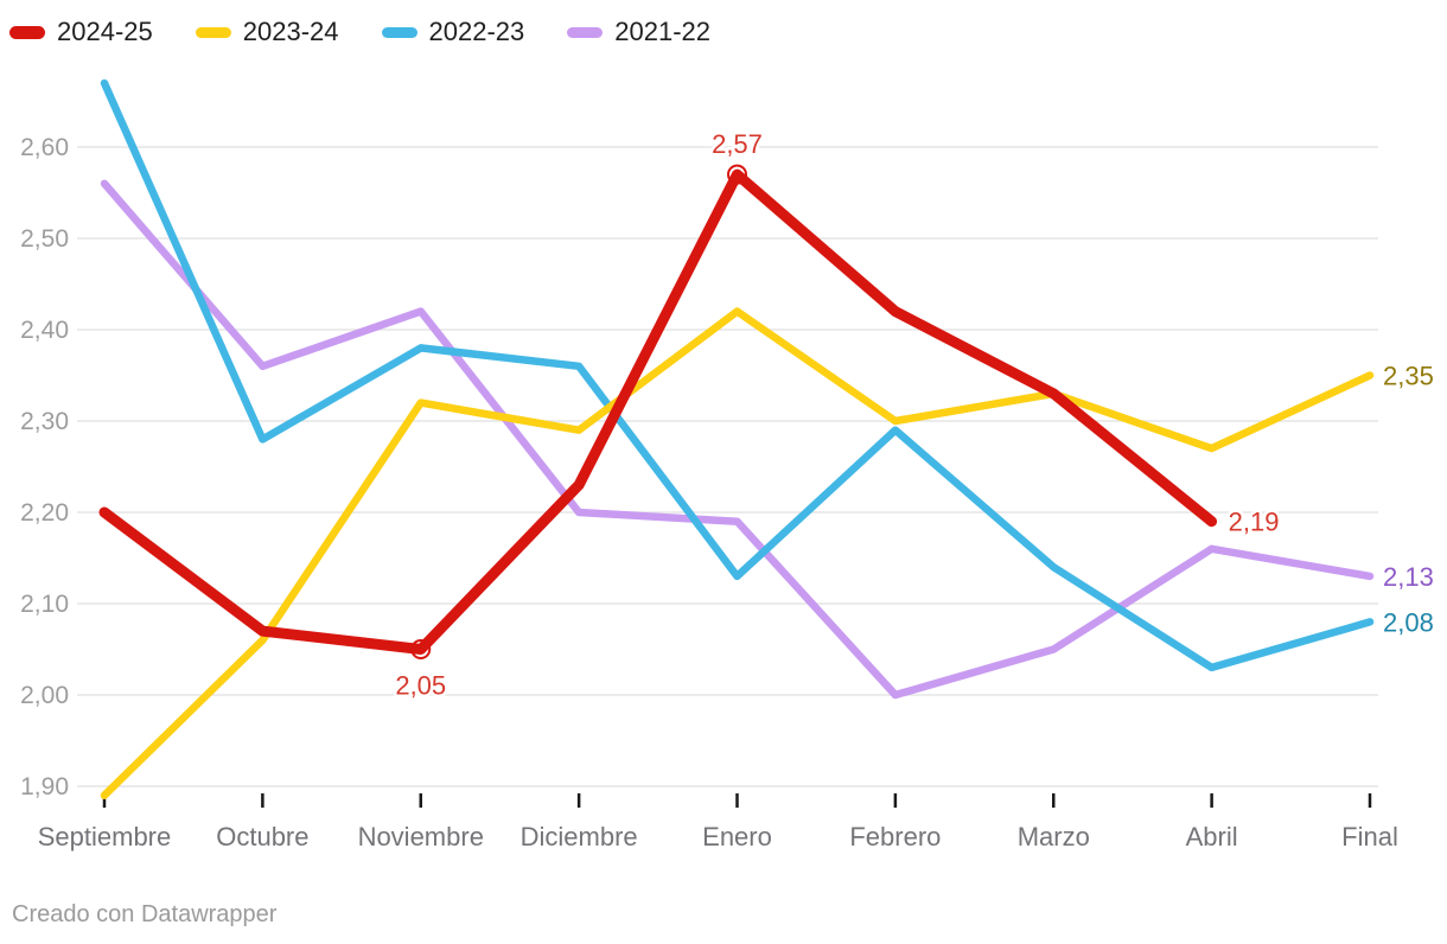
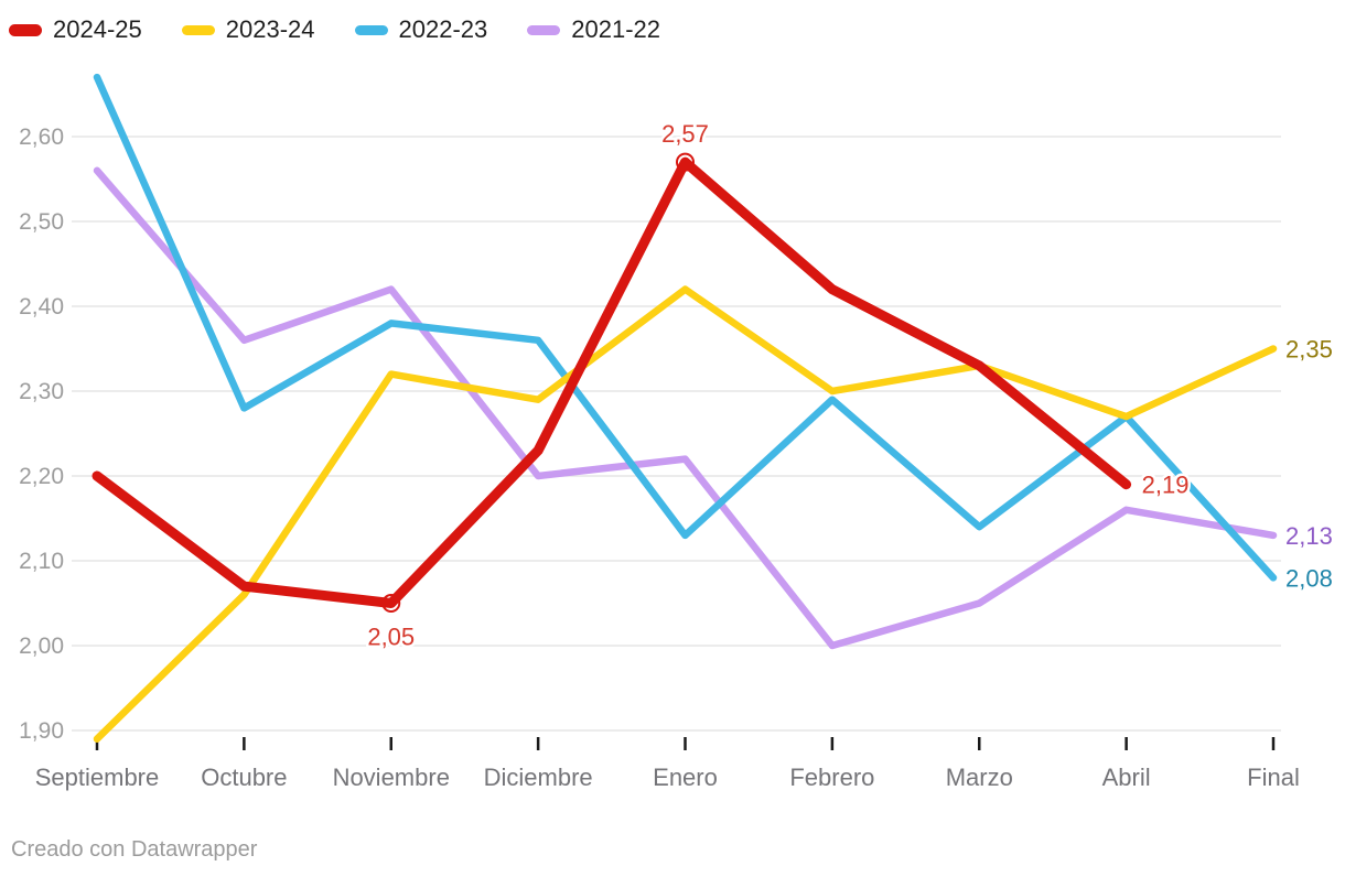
2021-22/Enero: 2,19 -> 2,22
2022-23/Abril: 2,03 -> 2,27
